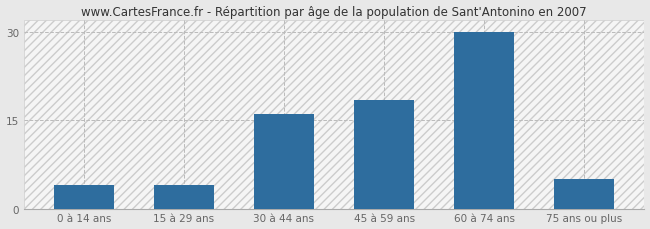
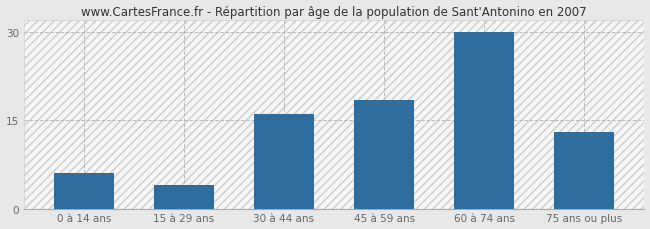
0 à 14 ans: 4.0 -> 6.0
75 ans ou plus: 5.0 -> 13.0
